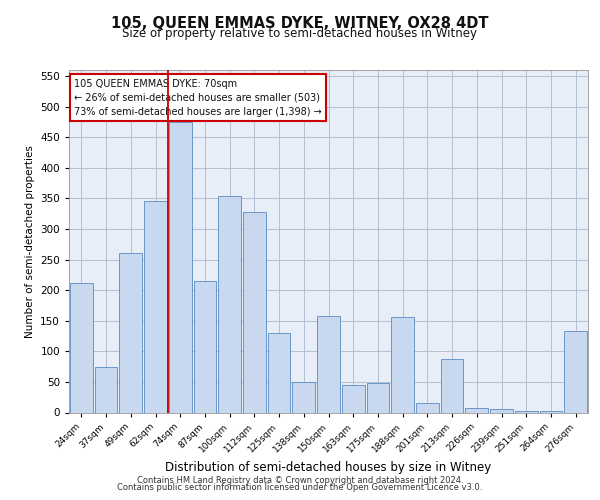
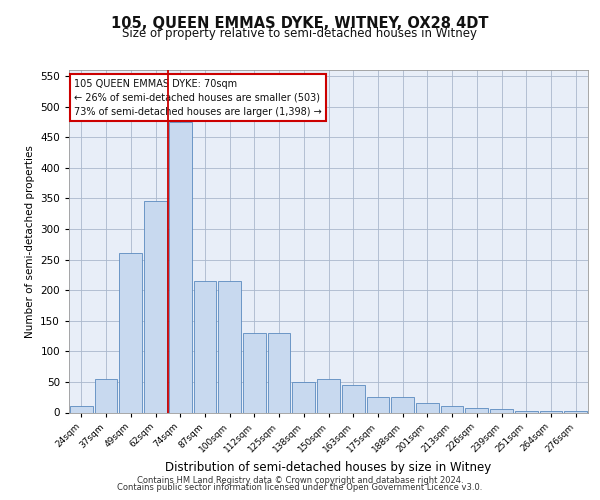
24sqm: 212 -> 10
37sqm: 74 -> 55
100sqm: 354 -> 215
112sqm: 328 -> 130
150sqm: 158 -> 55
175sqm: 48 -> 25
188sqm: 156 -> 25
213sqm: 88 -> 10
276sqm: 134 -> 3
